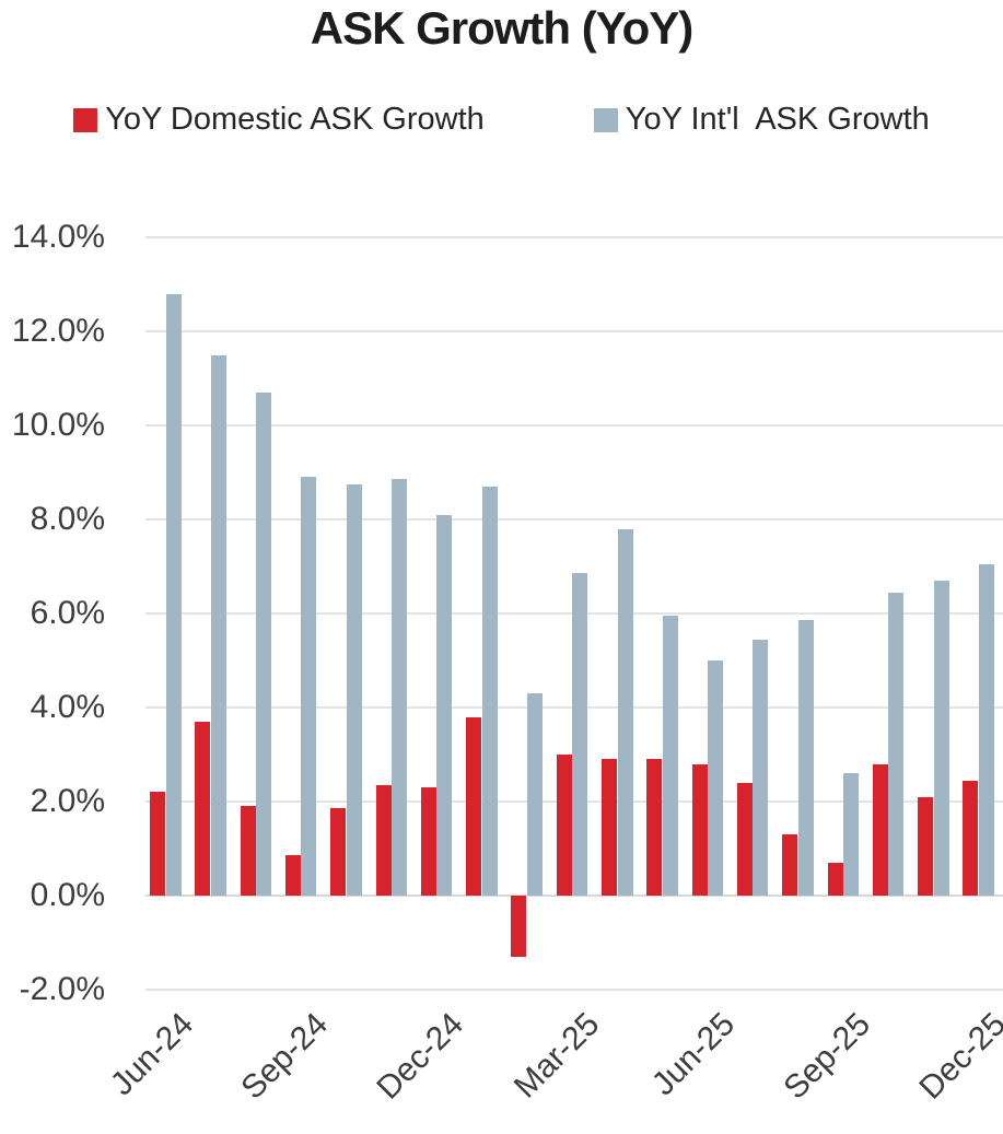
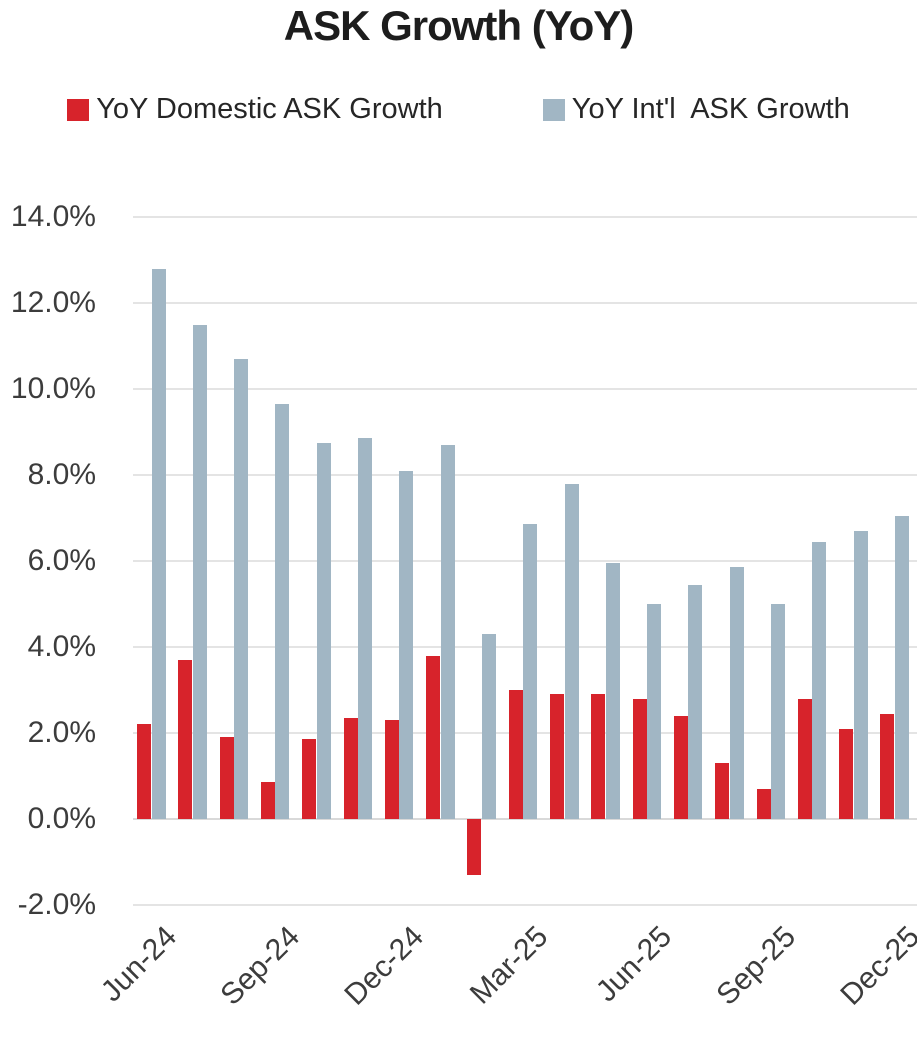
YoY Int'l ASK Growth/Sep-24: 8.9% -> 9.7%
YoY Int'l ASK Growth/Sep-25: 2.6% -> 5.0%
